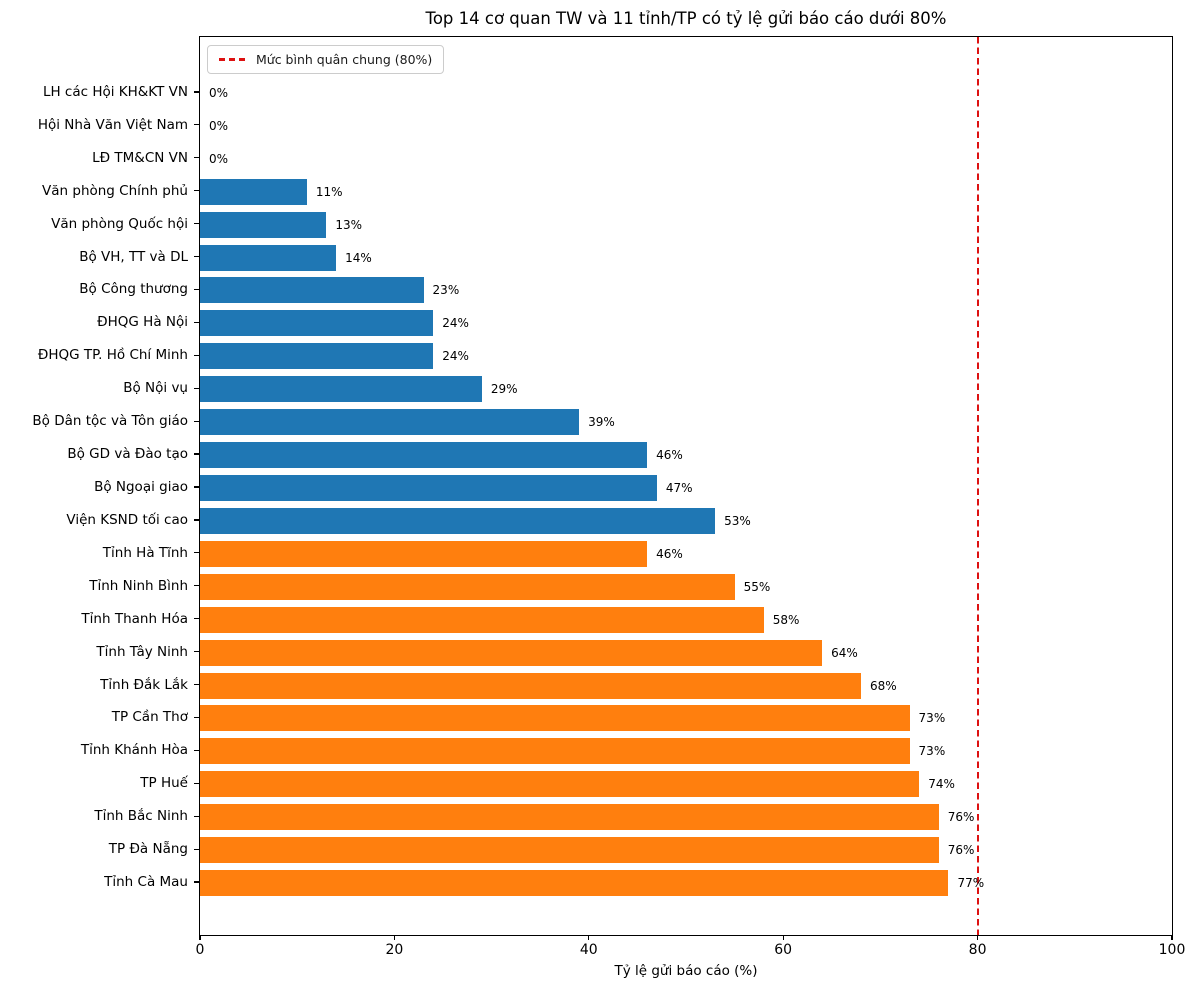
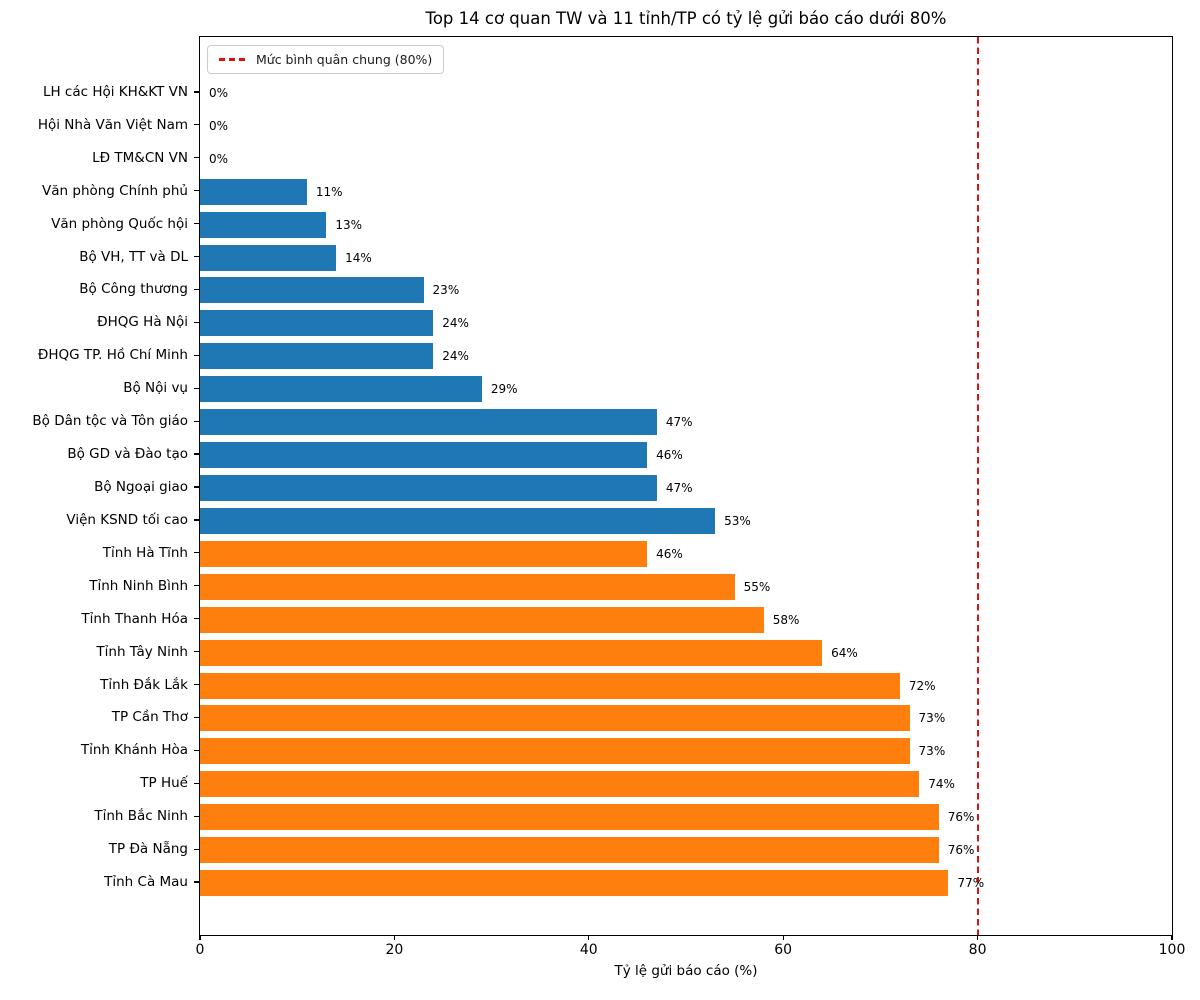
Bộ Dân tộc và Tôn giáo: 39% -> 47%
Tỉnh Đắk Lắk: 68% -> 72%
